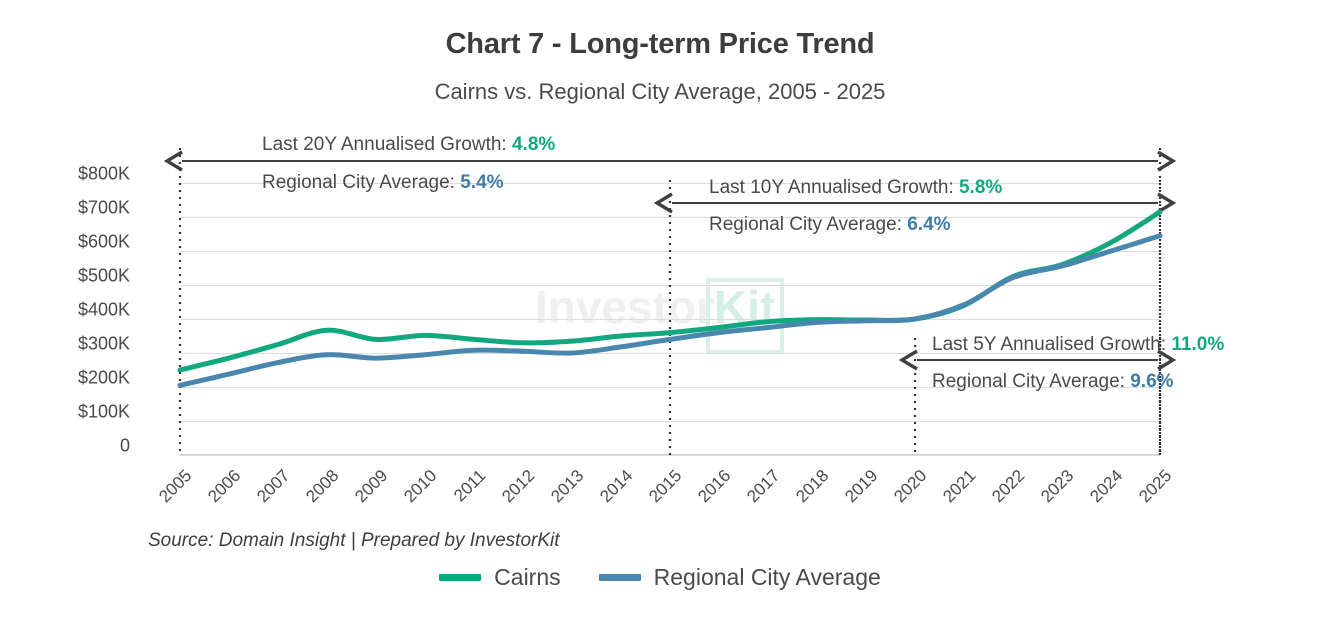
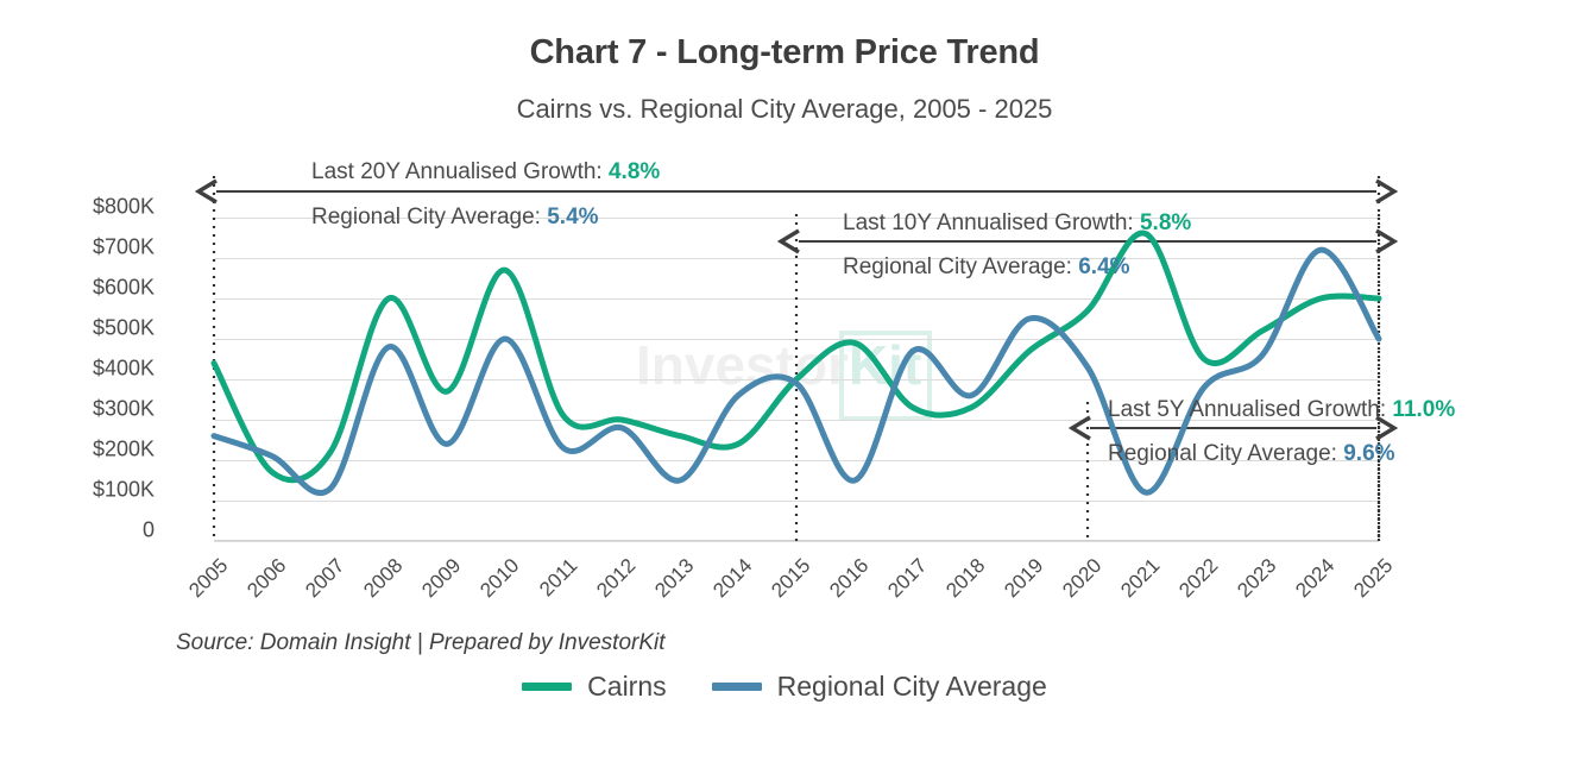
Cairns/2005: $250K -> $440K
Regional City Average/2005: $200K -> $260K
Cairns/2006: $280K -> $170K
Regional City Average/2006: $240K -> $210K
Cairns/2007: $320K -> $220K
Regional City Average/2007: $270K -> $130K
Cairns/2008: $370K -> $600K
Regional City Average/2008: $300K -> $480K
Cairns/2009: $340K -> $370K
Regional City Average/2009: $280K -> $240K
Cairns/2010: $350K -> $670K
Regional City Average/2010: $300K -> $500K
Cairns/2011: $340K -> $310K
Regional City Average/2011: $310K -> $230K
Cairns/2012: $330K -> $300K
Regional City Average/2012: $300K -> $280K
Cairns/2013: $340K -> $260K
Regional City Average/2013: $300K -> $150K
Cairns/2014: $350K -> $240K
Regional City Average/2014: $320K -> $360K
Cairns/2015: $360K -> $400K
Regional City Average/2015: $340K -> $390K
Cairns/2016: $380K -> $490K
Regional City Average/2016: $360K -> $150K
Cairns/2017: $390K -> $330K
Regional City Average/2017: $380K -> $470K
Cairns/2018: $400K -> $330K
Regional City Average/2018: $390K -> $360K
Cairns/2019: $400K -> $470K
Regional City Average/2019: $400K -> $550K
Cairns/2020: $400K -> $570K
Regional City Average/2020: $400K -> $430K
Cairns/2021: $440K -> $760K
Regional City Average/2021: $440K -> $120K
Cairns/2022: $520K -> $450K
Regional City Average/2022: $520K -> $380K
Cairns/2023: $560K -> $520K
Regional City Average/2023: $560K -> $460K
Cairns/2024: $620K -> $600K
Regional City Average/2024: $600K -> $720K
Cairns/2025: $720K -> $600K
Regional City Average/2025: $640K -> $500K
